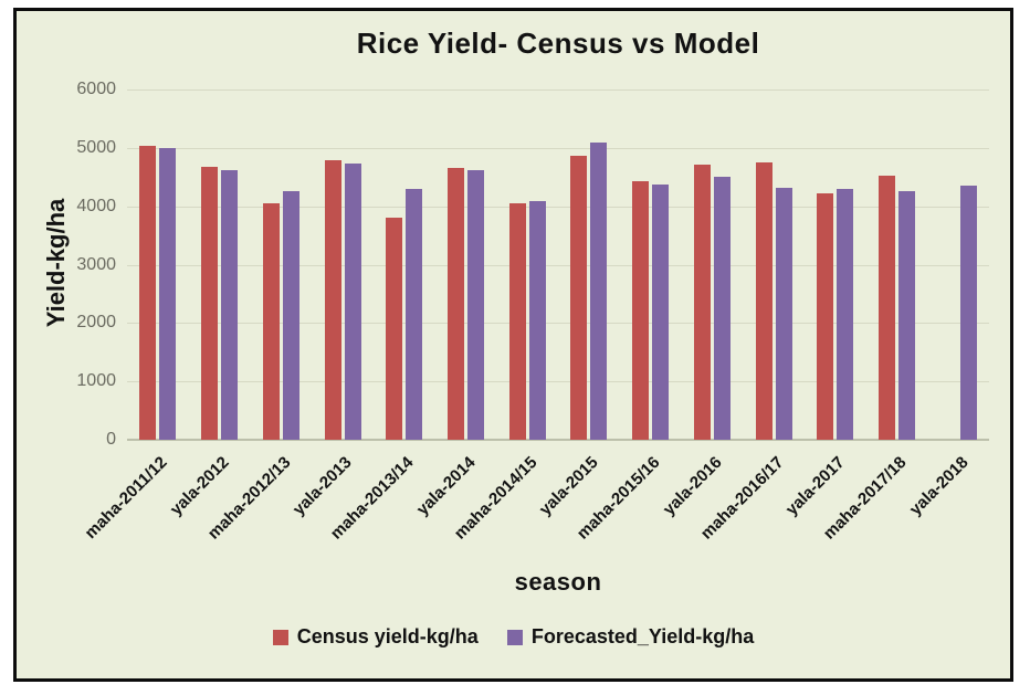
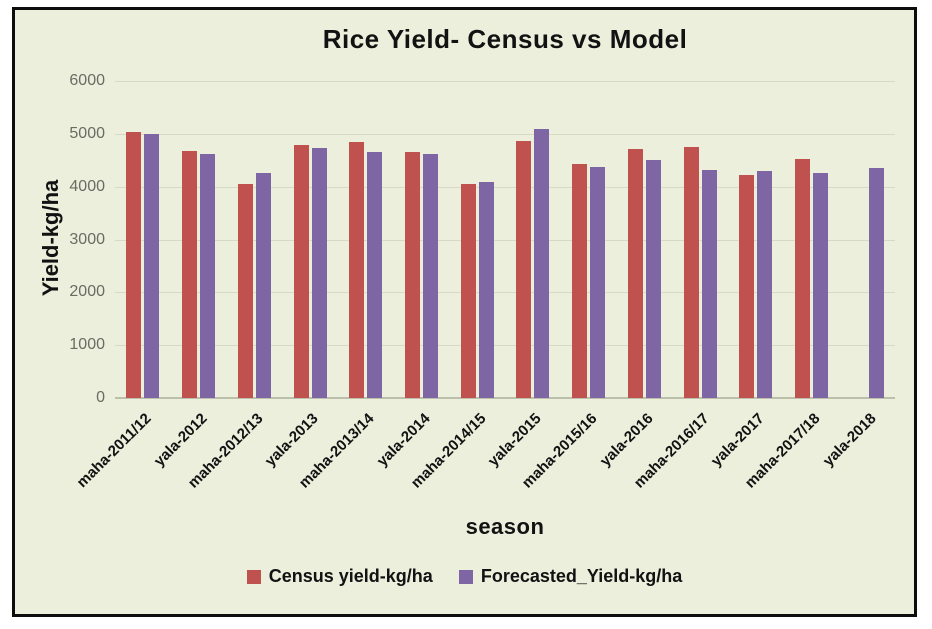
Census yield-kg/ha/maha-2013/14: 3800 -> 4800
Forecasted_Yield-kg/ha/maha-2013/14: 4300 -> 4700
